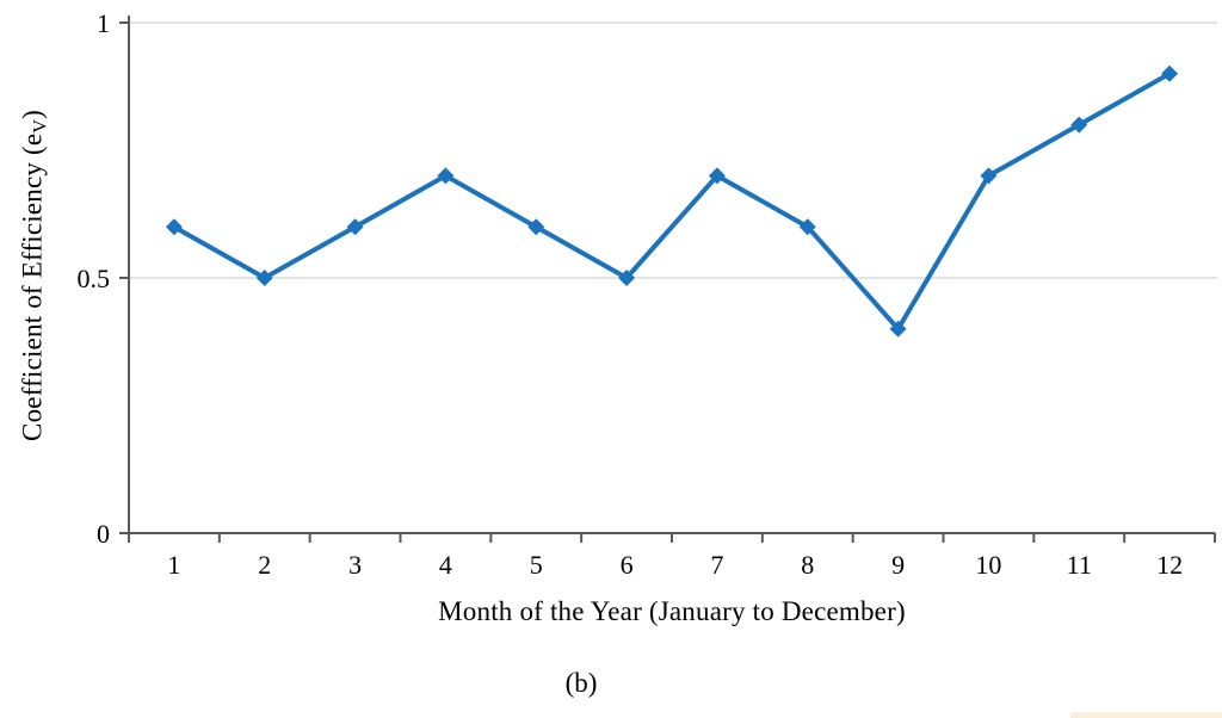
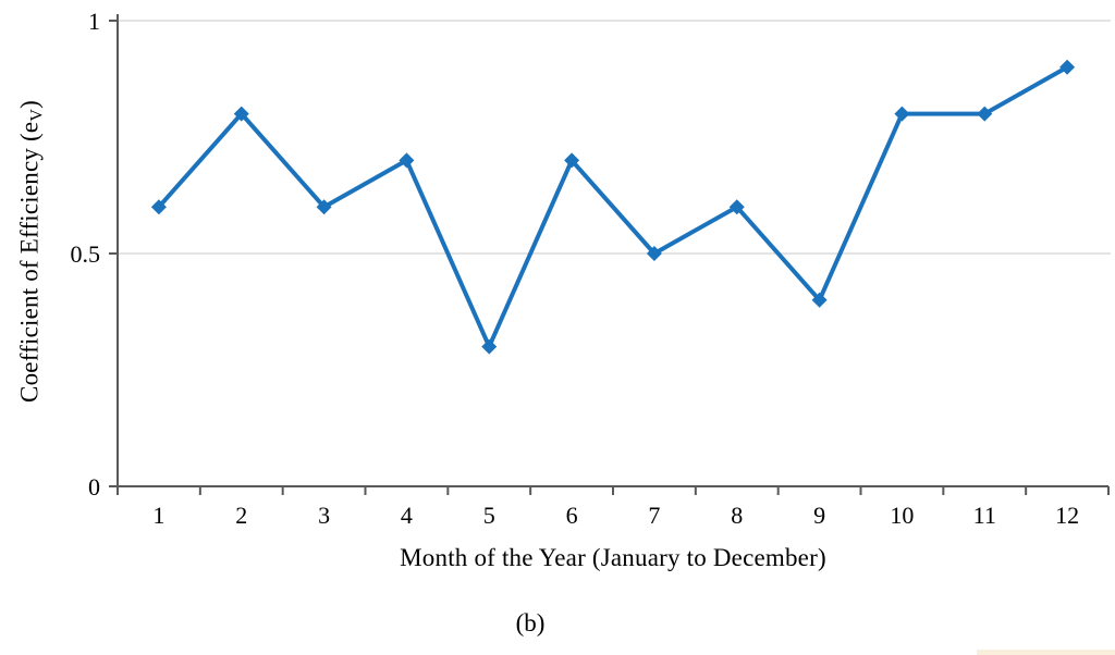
2: 0.5 -> 0.8
5: 0.6 -> 0.3
6: 0.5 -> 0.7
7: 0.7 -> 0.5
10: 0.7 -> 0.8
